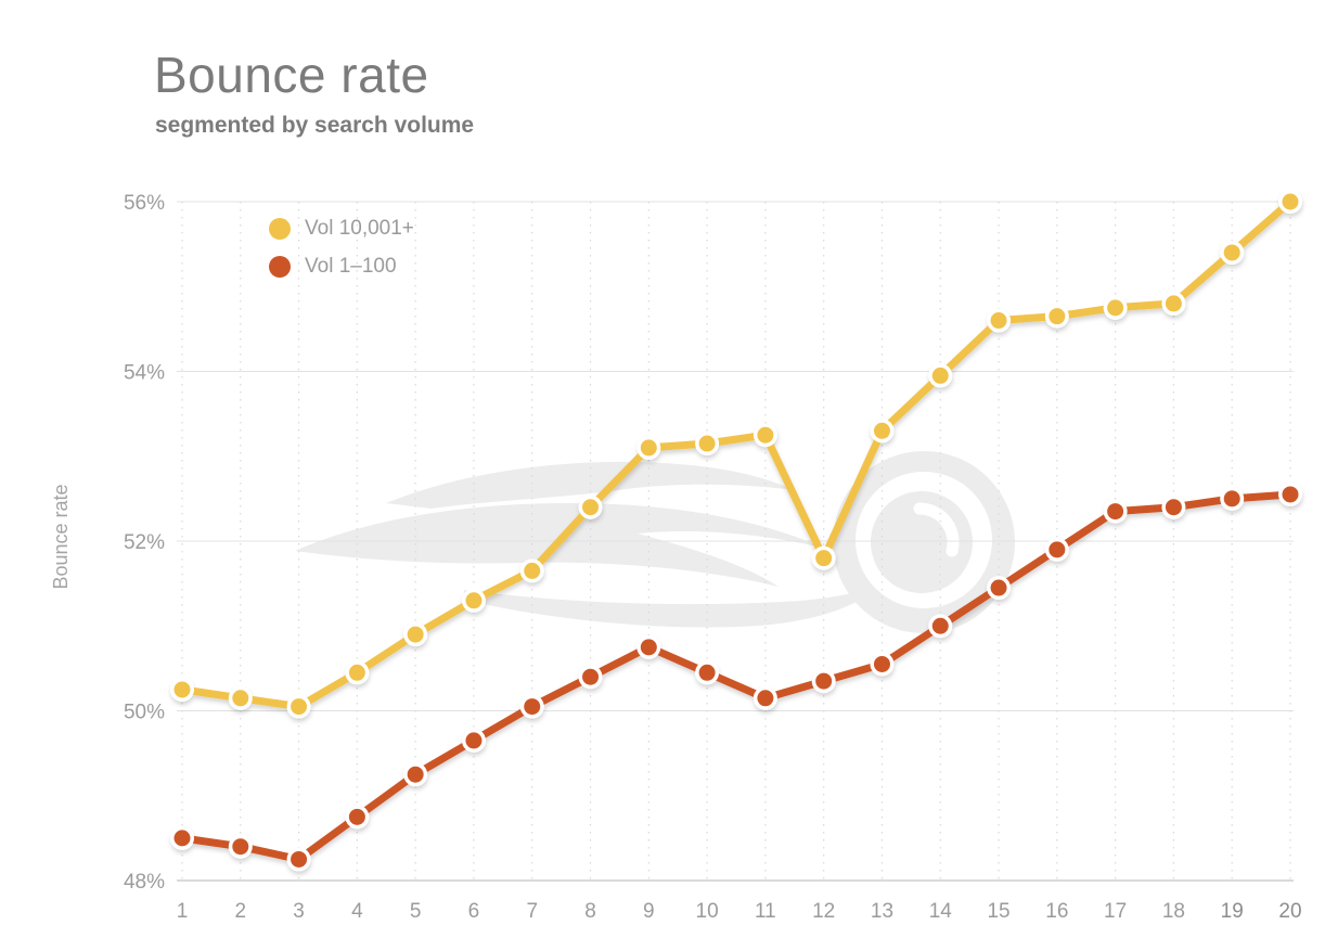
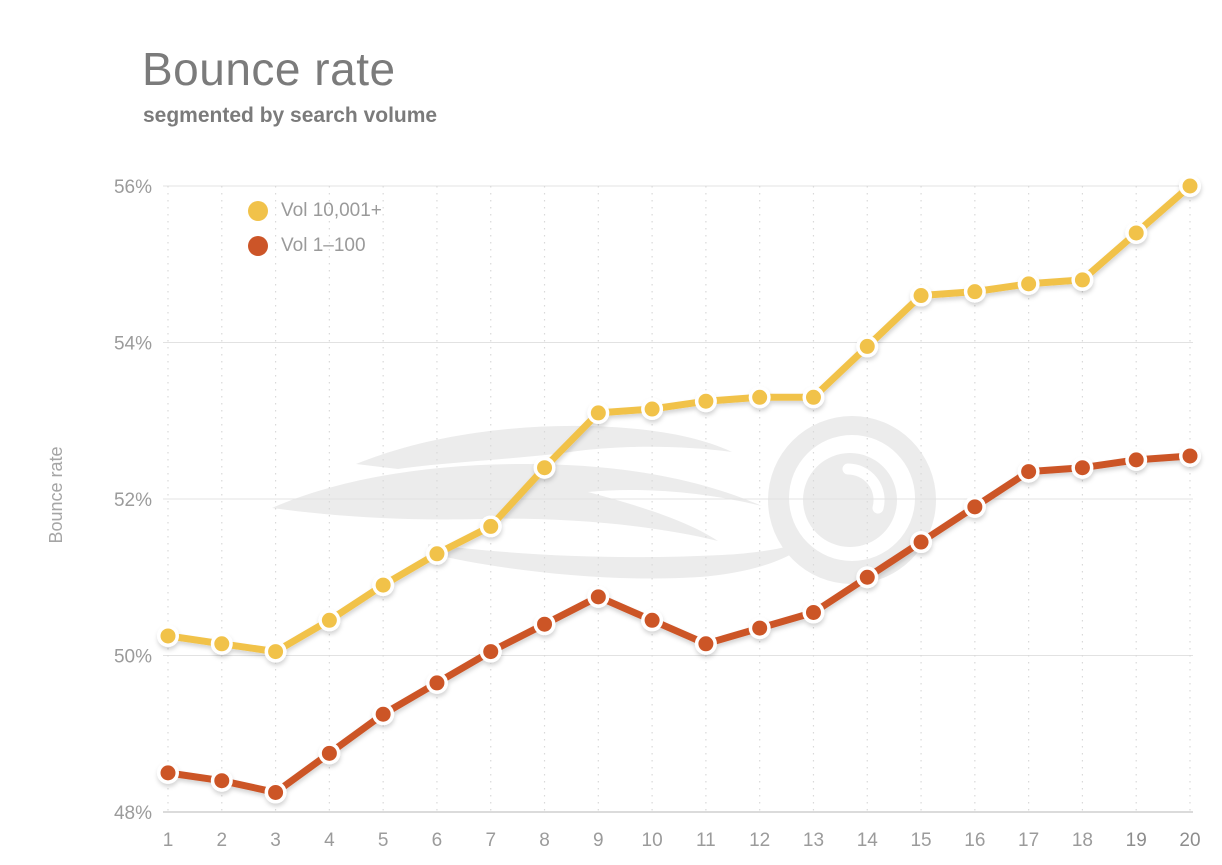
Vol 10,001+/12: 51.8% -> 53.3%
